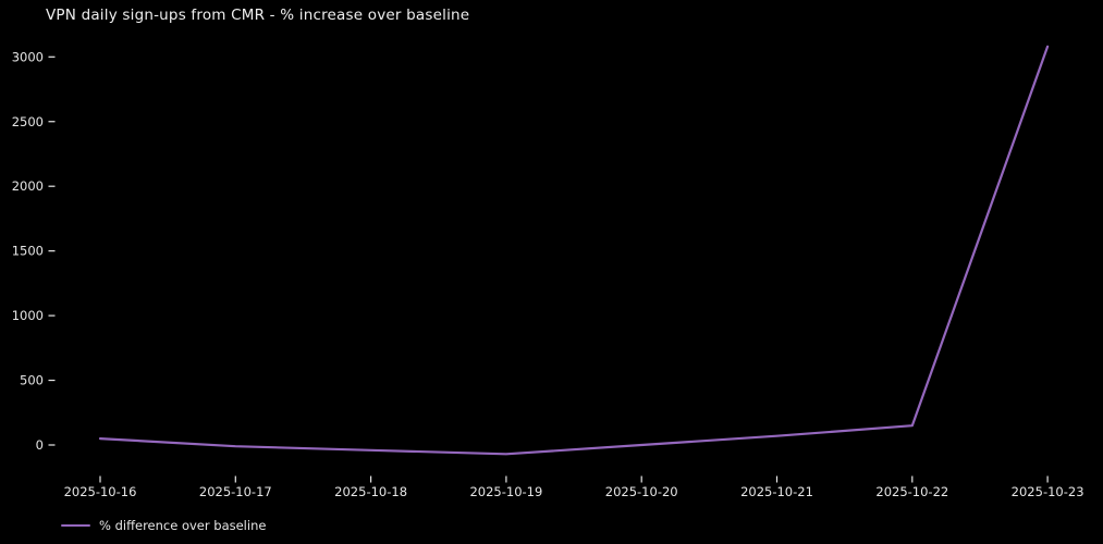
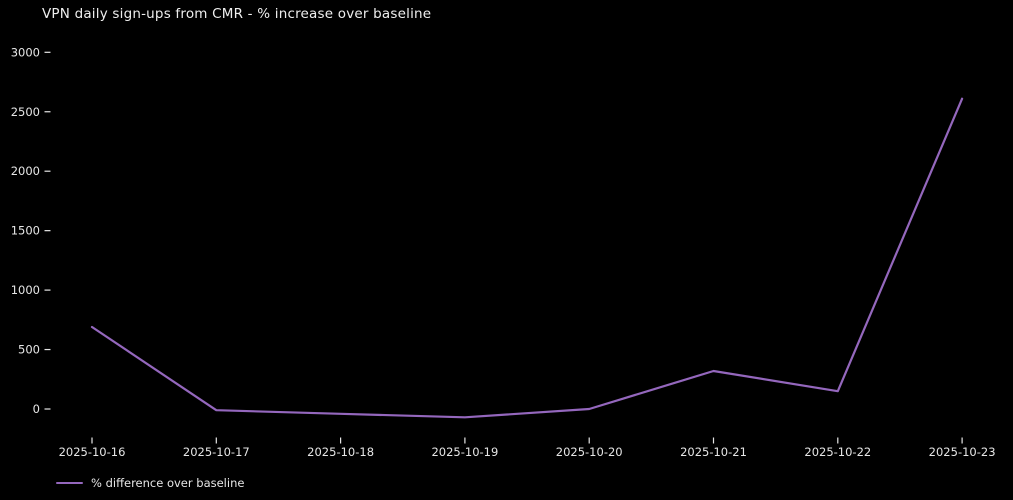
2025-10-16: 50 -> 690
2025-10-21: 70 -> 320
2025-10-23: 3080 -> 2610
